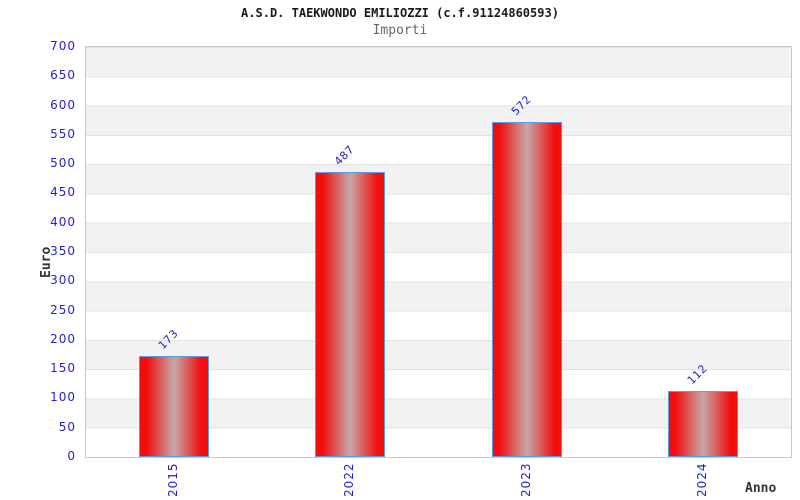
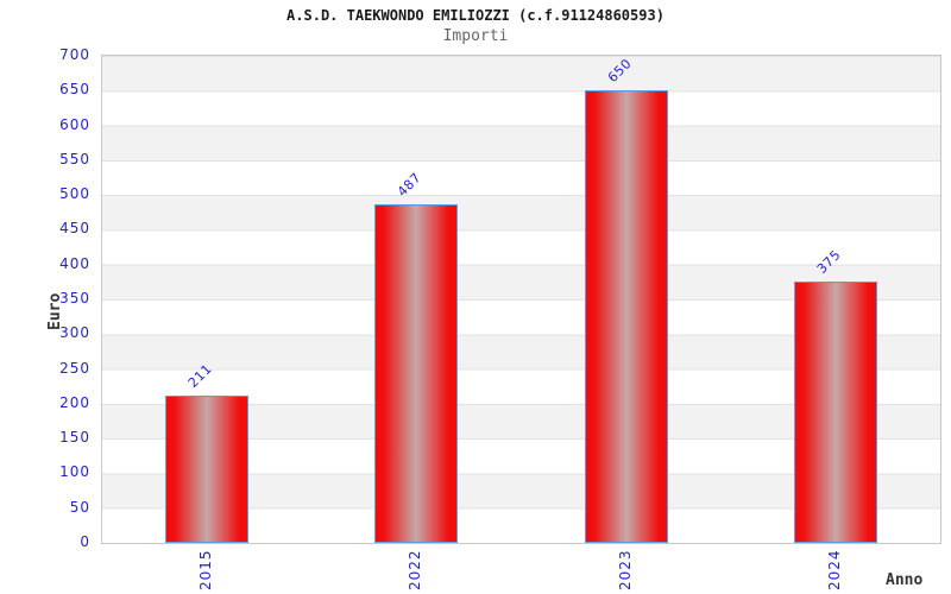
2015: 173 -> 211
2023: 572 -> 650
2024: 112 -> 375
